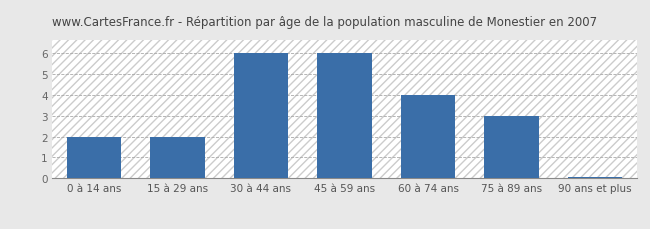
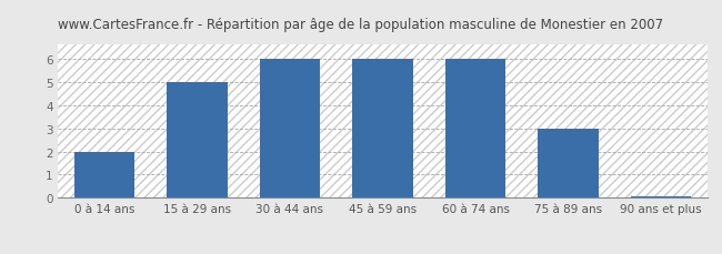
15 à 29 ans: 2.00 -> 5.00
60 à 74 ans: 4.00 -> 6.00
